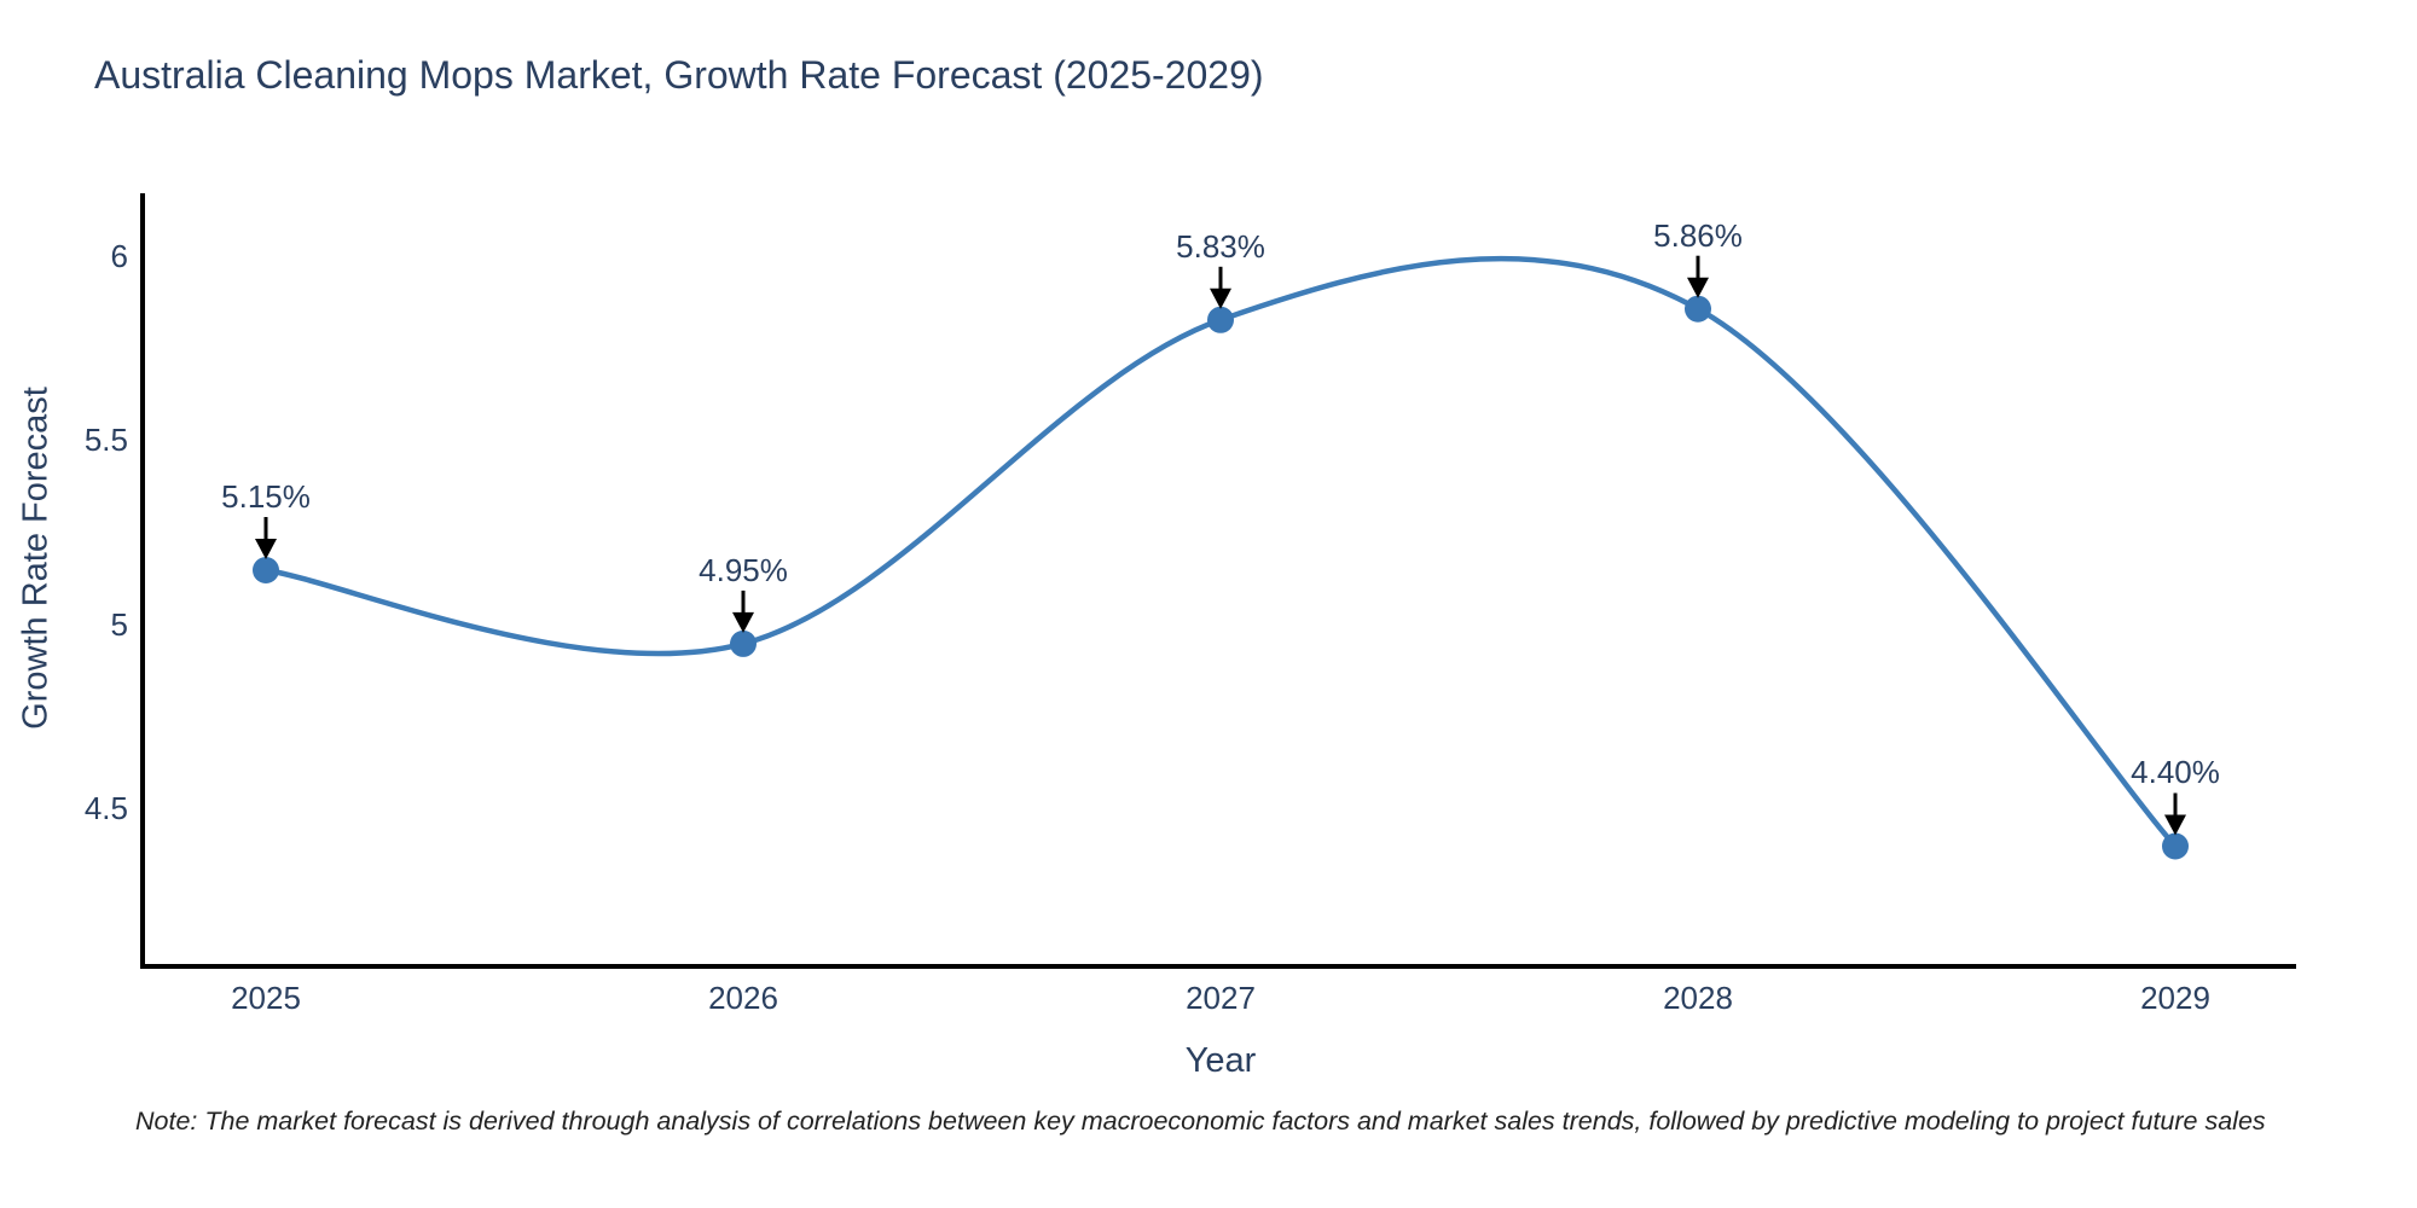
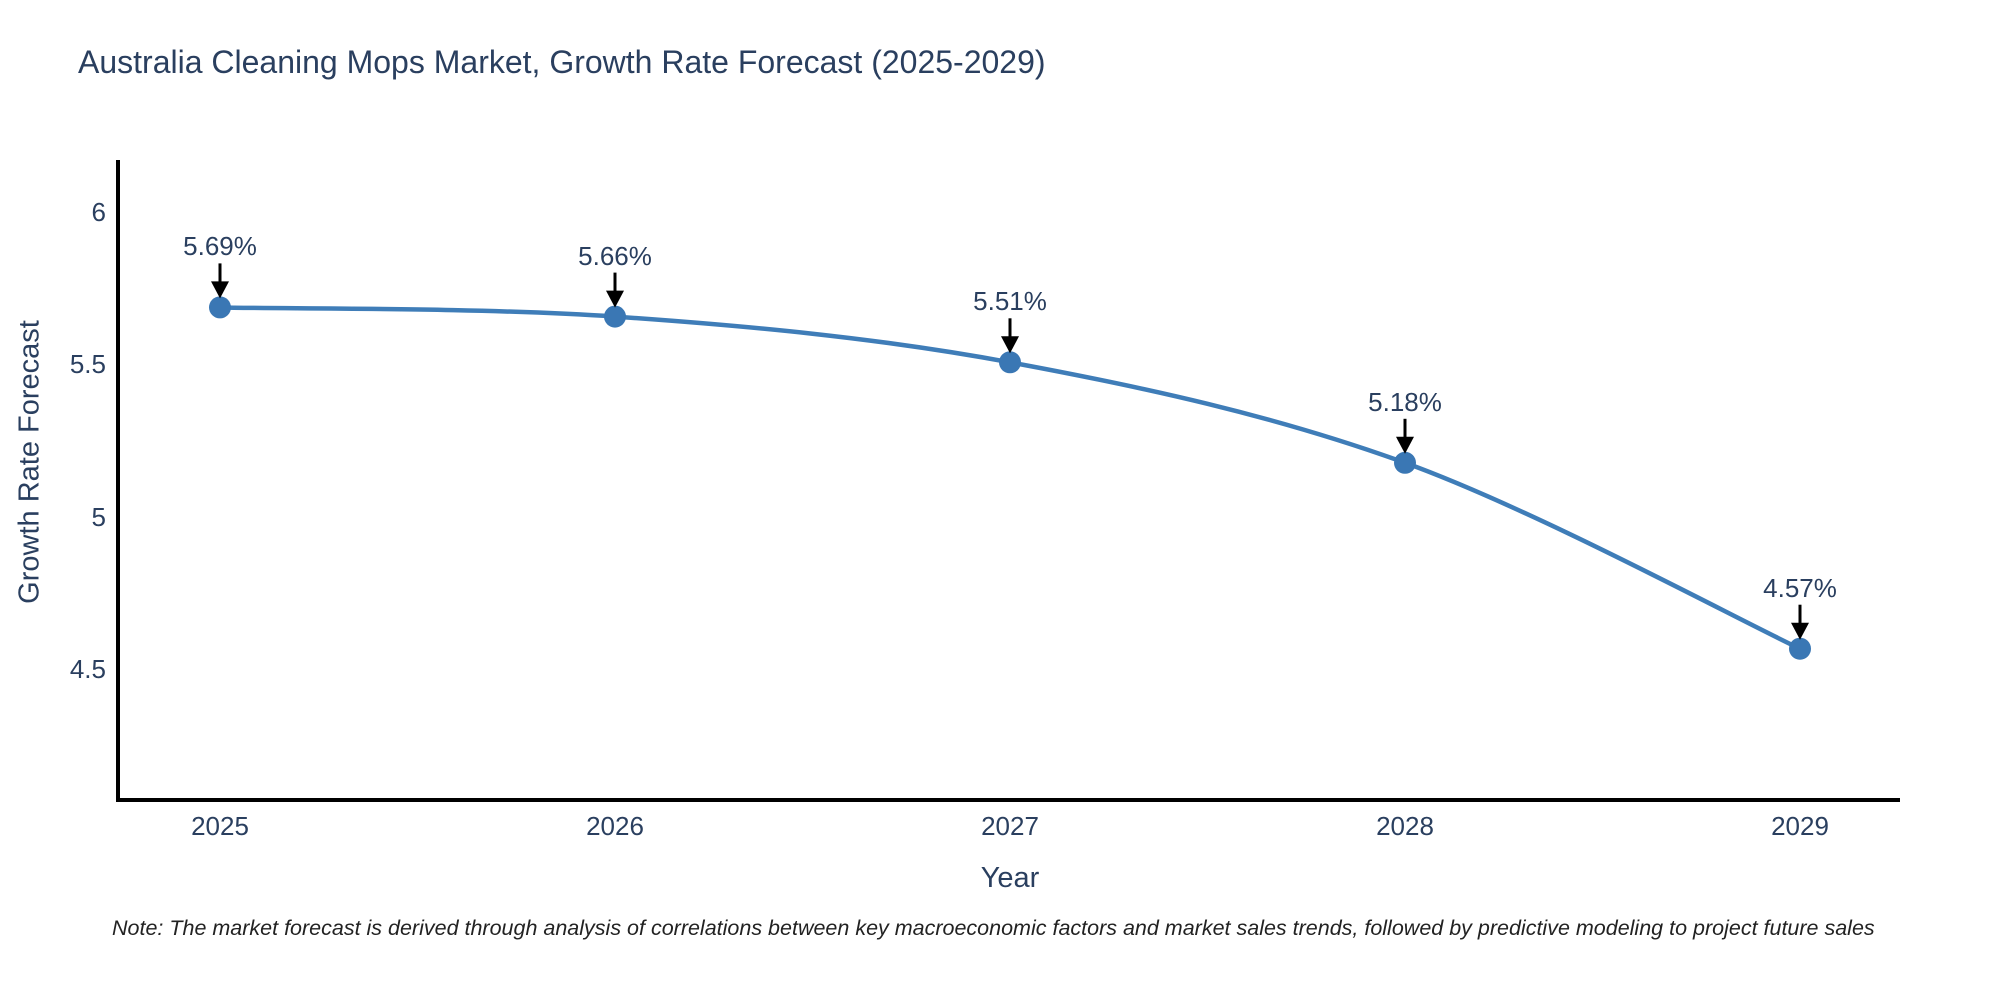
2025: 5.15% -> 5.69%
2026: 4.95% -> 5.66%
2027: 5.83% -> 5.51%
2028: 5.86% -> 5.18%
2029: 4.40% -> 4.57%
